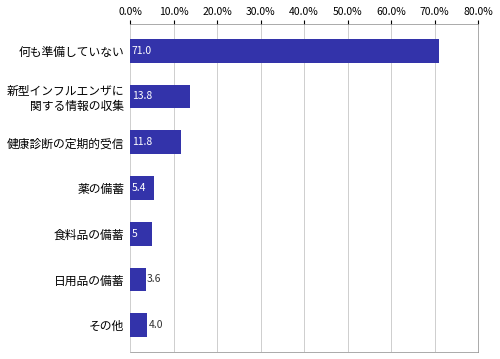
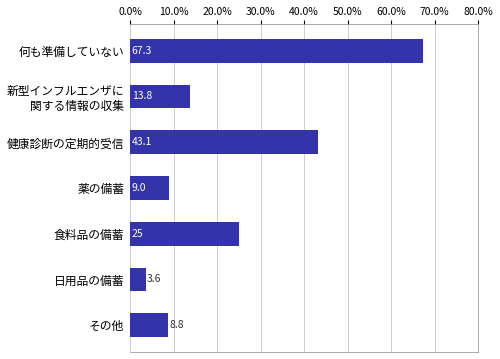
何も準備していない: 71.0 -> 67.3
健康診断の定期的受信: 11.8 -> 43.1
薬の備蓄: 5.4 -> 9.0
食料品の備蓄: 5 -> 25
その他: 4.0 -> 8.8
